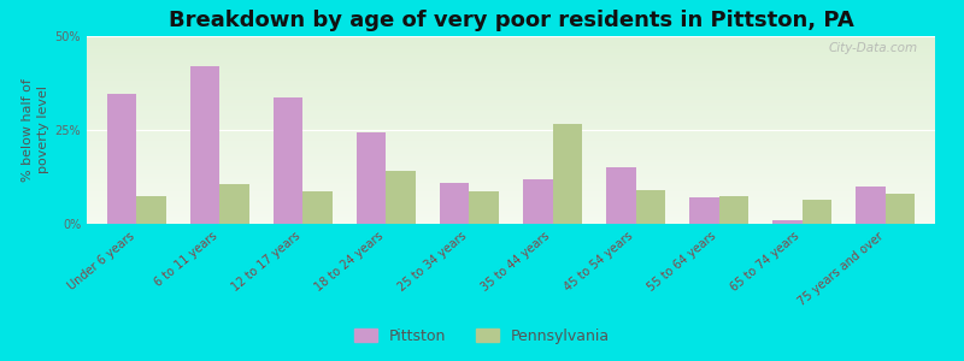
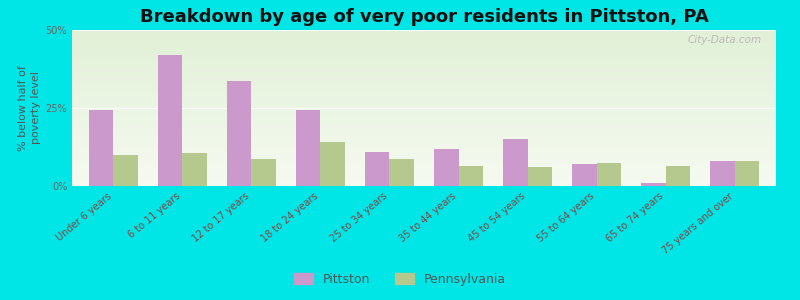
Pittston/Under 6 years: 34.5% -> 24.5%
Pennsylvania/Under 6 years: 7.5% -> 10.0%
Pennsylvania/35 to 44 years: 26.5% -> 6.5%
Pennsylvania/45 to 54 years: 9.0% -> 6.0%
Pittston/75 years and over: 10.0% -> 8.0%
